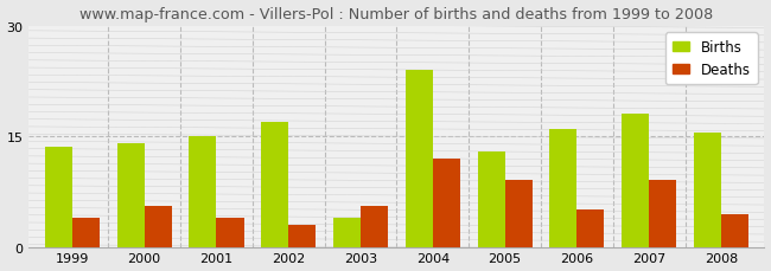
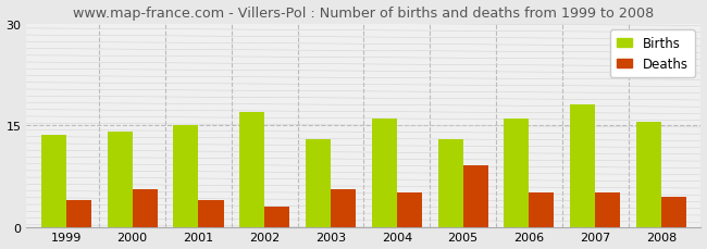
Births/2003: 4.0 -> 13.0
Births/2004: 24.0 -> 16.0
Deaths/2004: 12.0 -> 5.0
Deaths/2007: 9.0 -> 5.0
